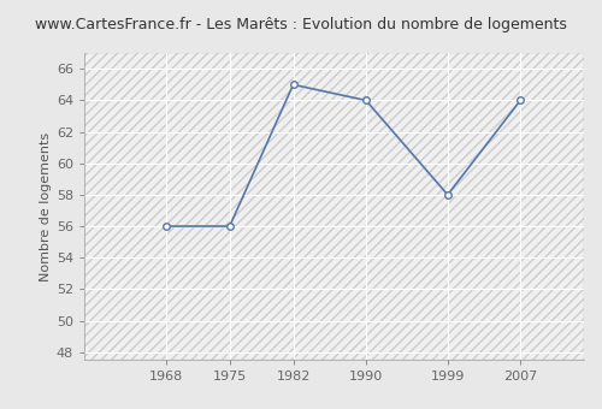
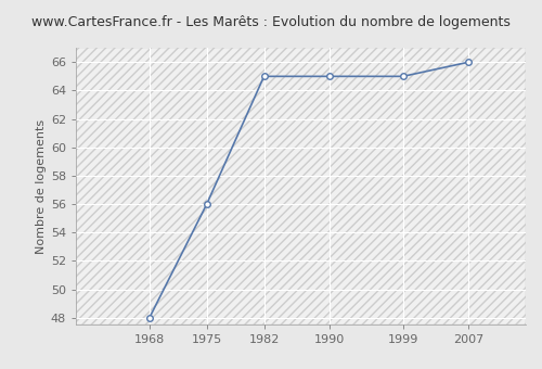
1968: 56 -> 48
1990: 64 -> 65
1999: 58 -> 65
2007: 64 -> 66
